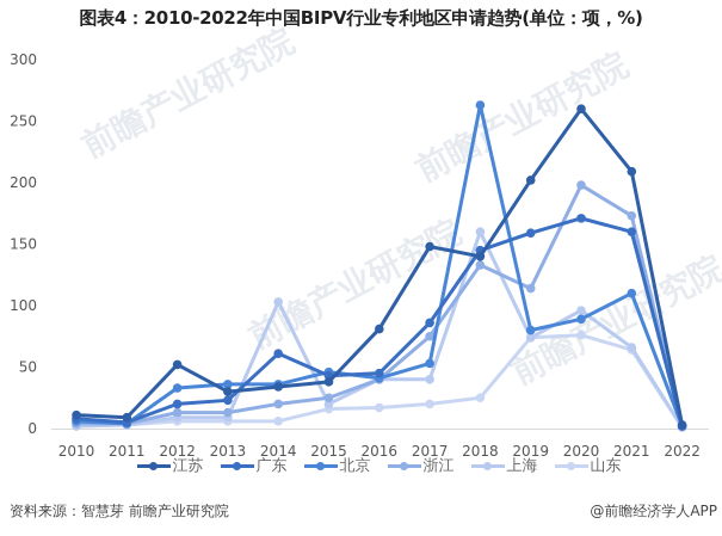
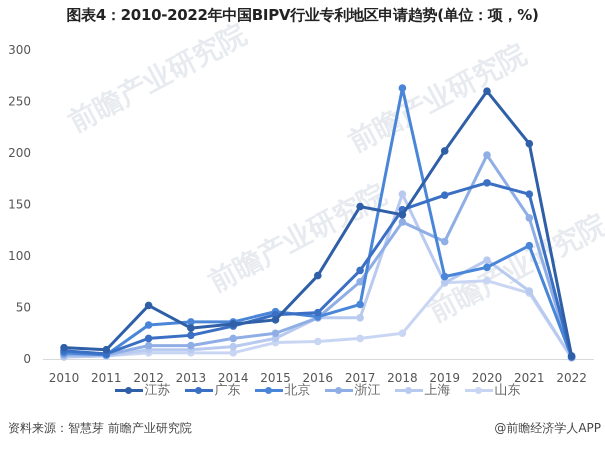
广东/2014: 61 -> 32
上海/2014: 103 -> 12
浙江/2021: 173 -> 137
